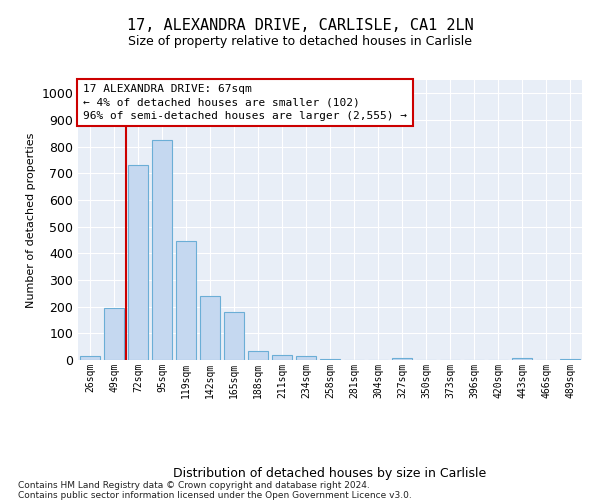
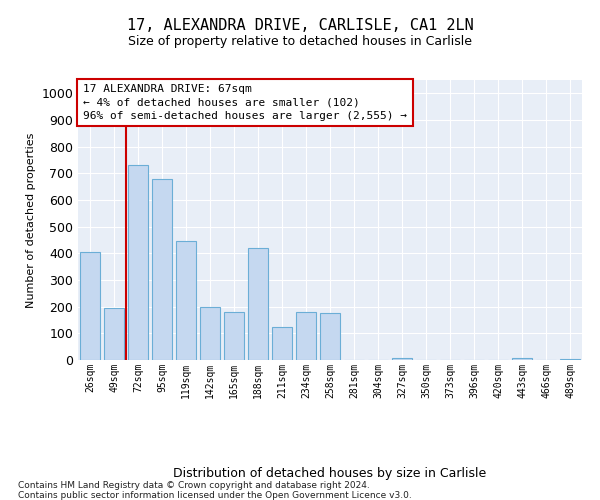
26sqm: 15 -> 405
95sqm: 825 -> 680
142sqm: 240 -> 200
188sqm: 32 -> 420
211sqm: 20 -> 125
234sqm: 15 -> 180
258sqm: 5 -> 175
